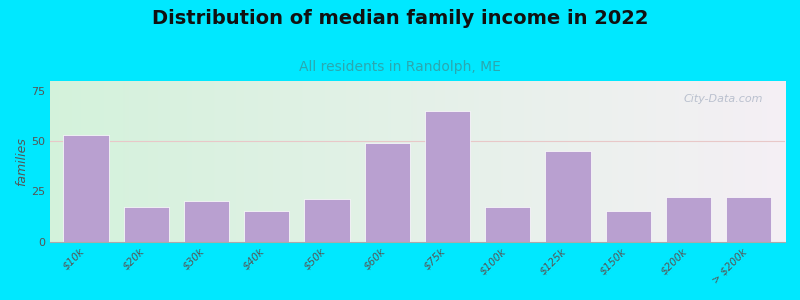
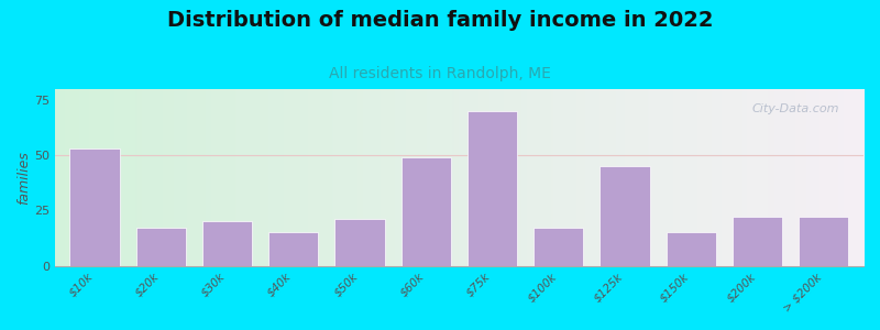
$75k: 65 -> 70
